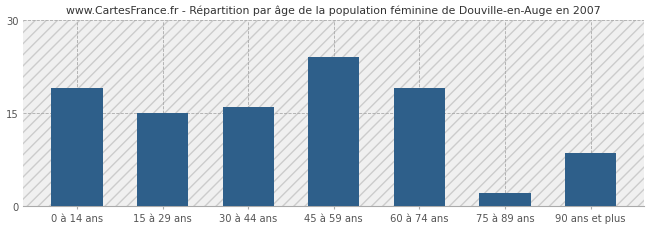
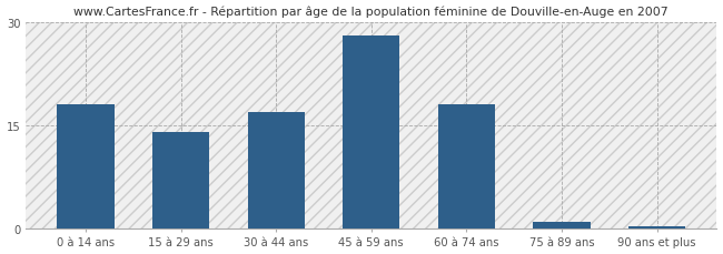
0 à 14 ans: 19.0 -> 18.0
15 à 29 ans: 15.0 -> 14.0
30 à 44 ans: 16.0 -> 17.0
45 à 59 ans: 24.0 -> 28.0
60 à 74 ans: 19.0 -> 18.0
75 à 89 ans: 2.0 -> 1.0
90 ans et plus: 8.6 -> 0.3
